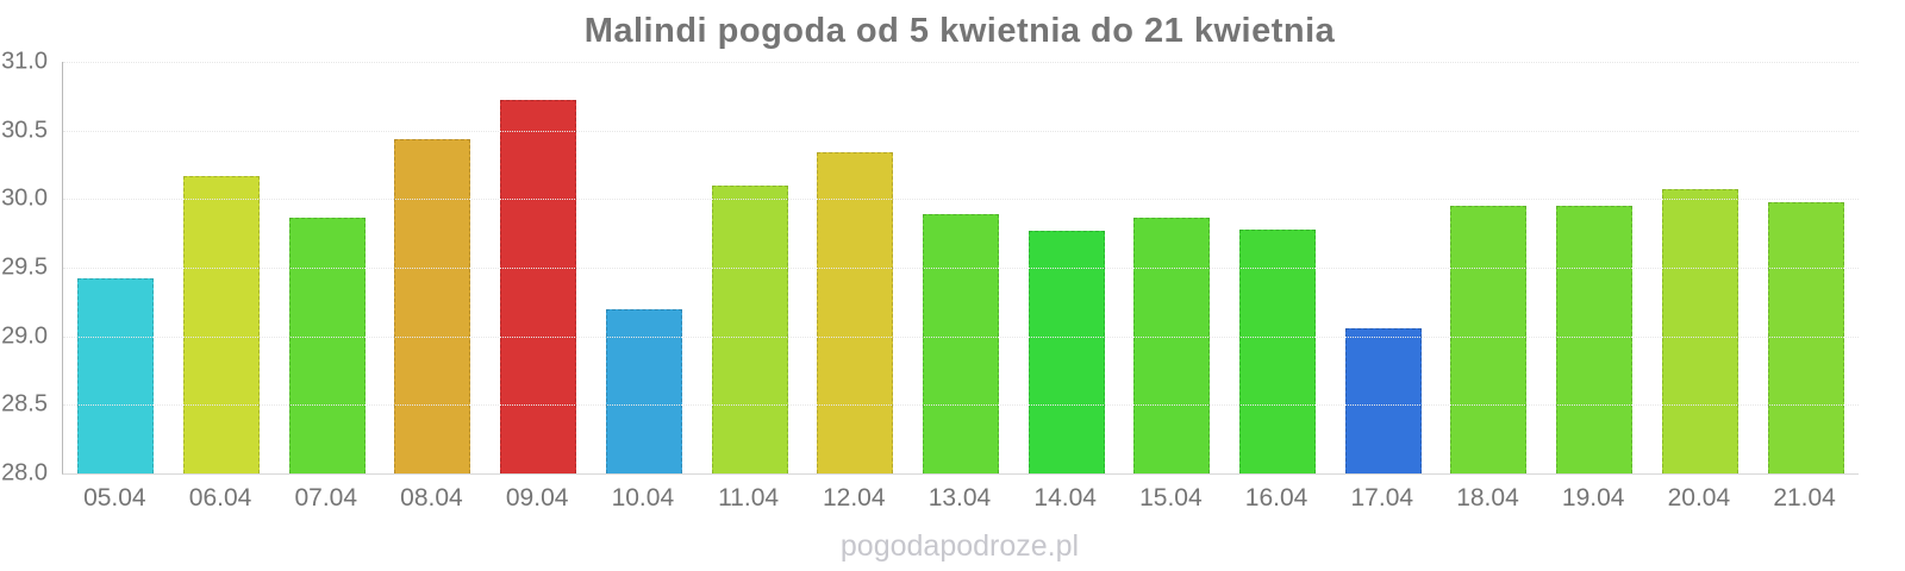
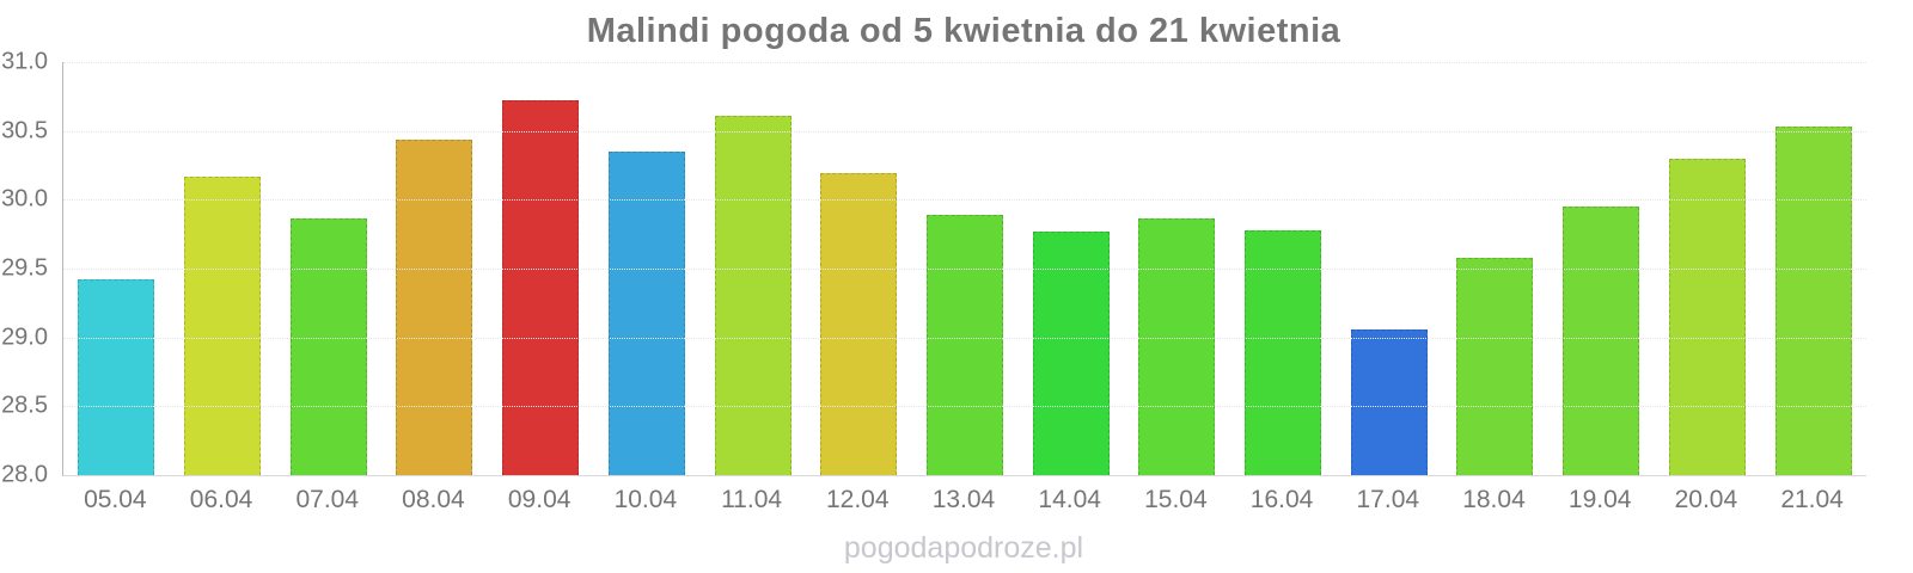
10.04: 29.20 -> 30.35
11.04: 30.10 -> 30.61
12.04: 30.34 -> 30.19
18.04: 29.95 -> 29.58
20.04: 30.07 -> 30.30
21.04: 29.98 -> 30.53
